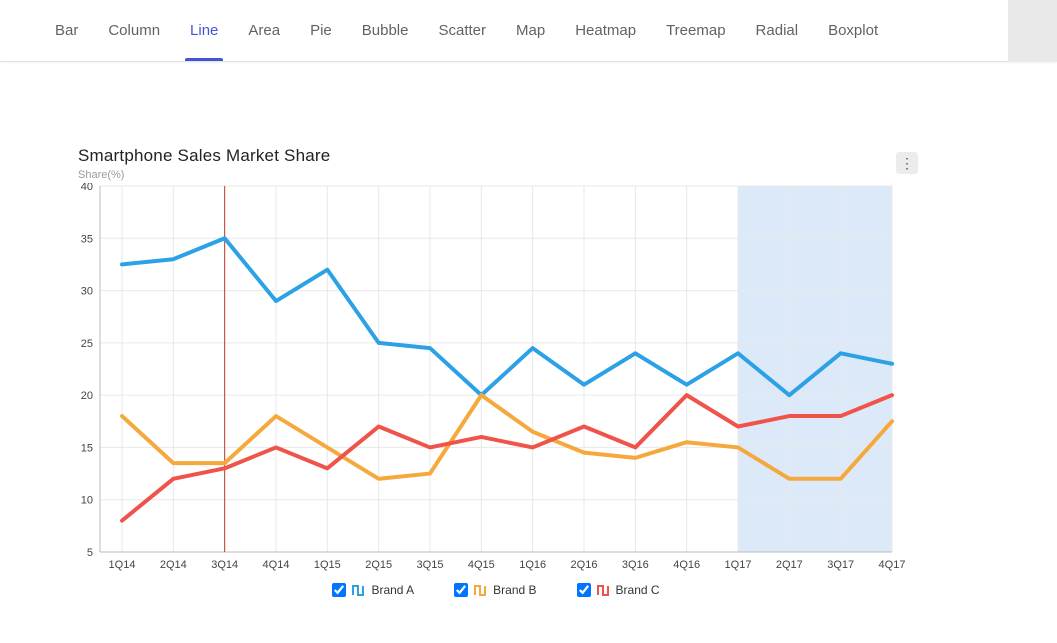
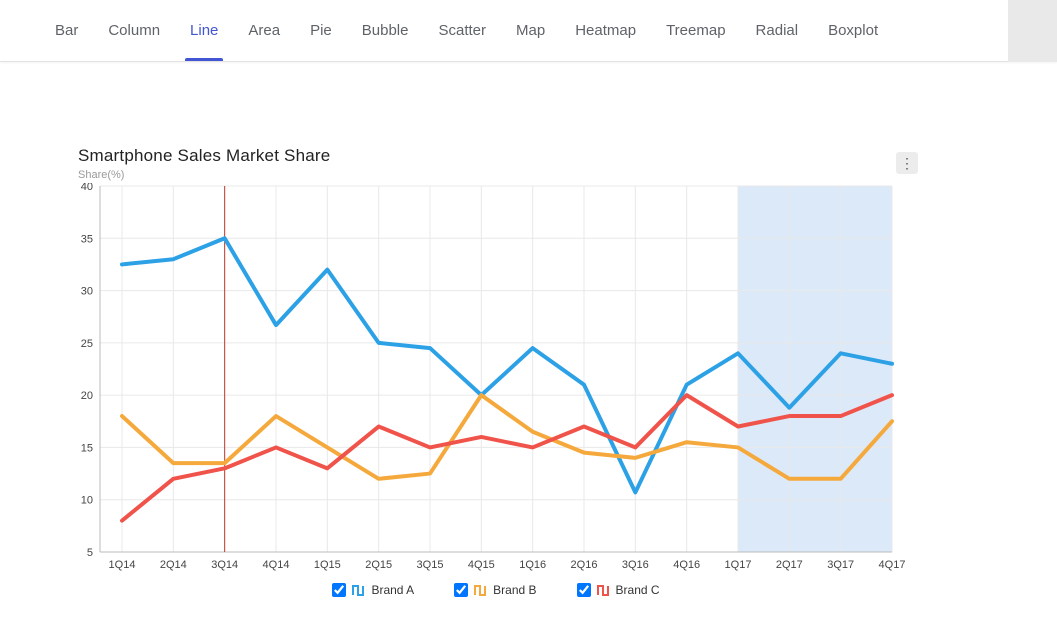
Brand A/4Q14: 29.0 -> 26.7
Brand A/3Q16: 24.0 -> 10.7
Brand A/2Q17: 20.0 -> 18.8
